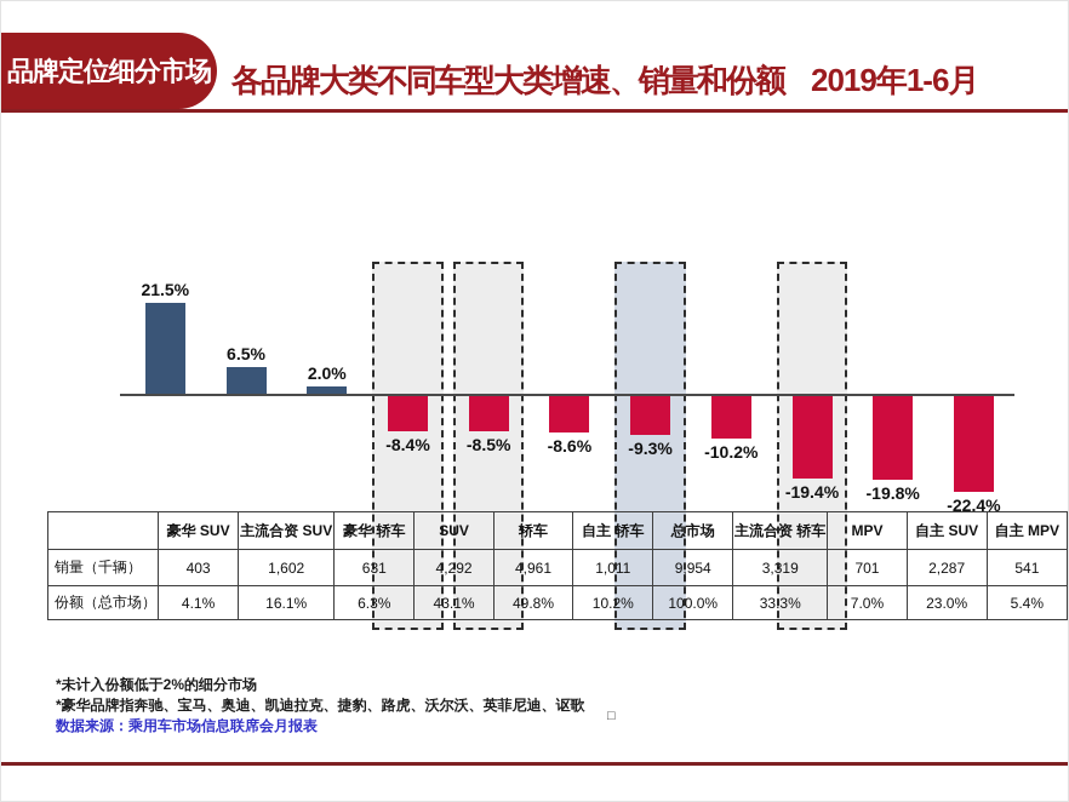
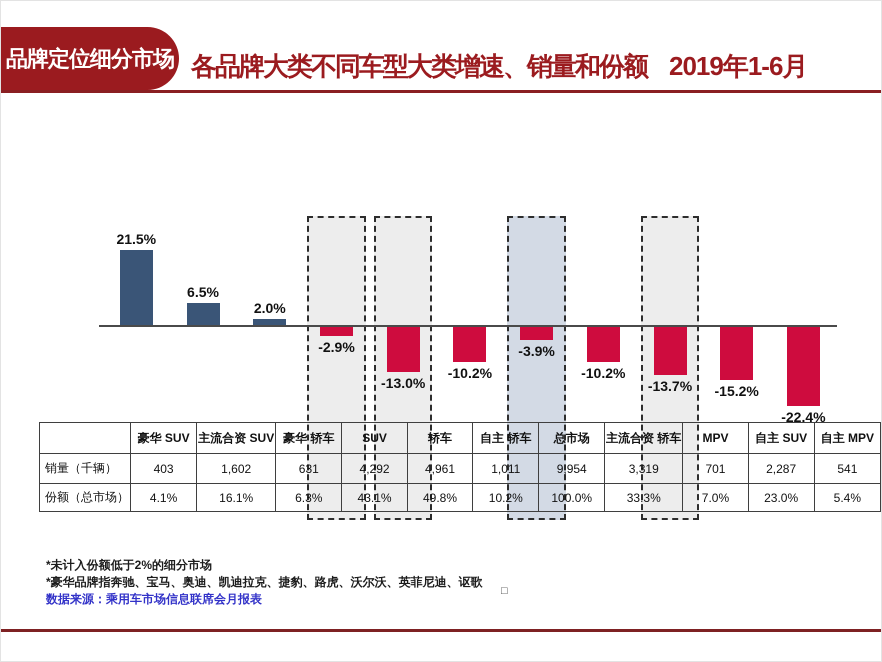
SUV: -8.4% -> -2.9%
轿车: -8.5% -> -13.0%
自主 轿车: -8.6% -> -10.2%
总市场: -9.3% -> -3.9%
MPV: -19.4% -> -13.7%
自主 SUV: -19.8% -> -15.2%
